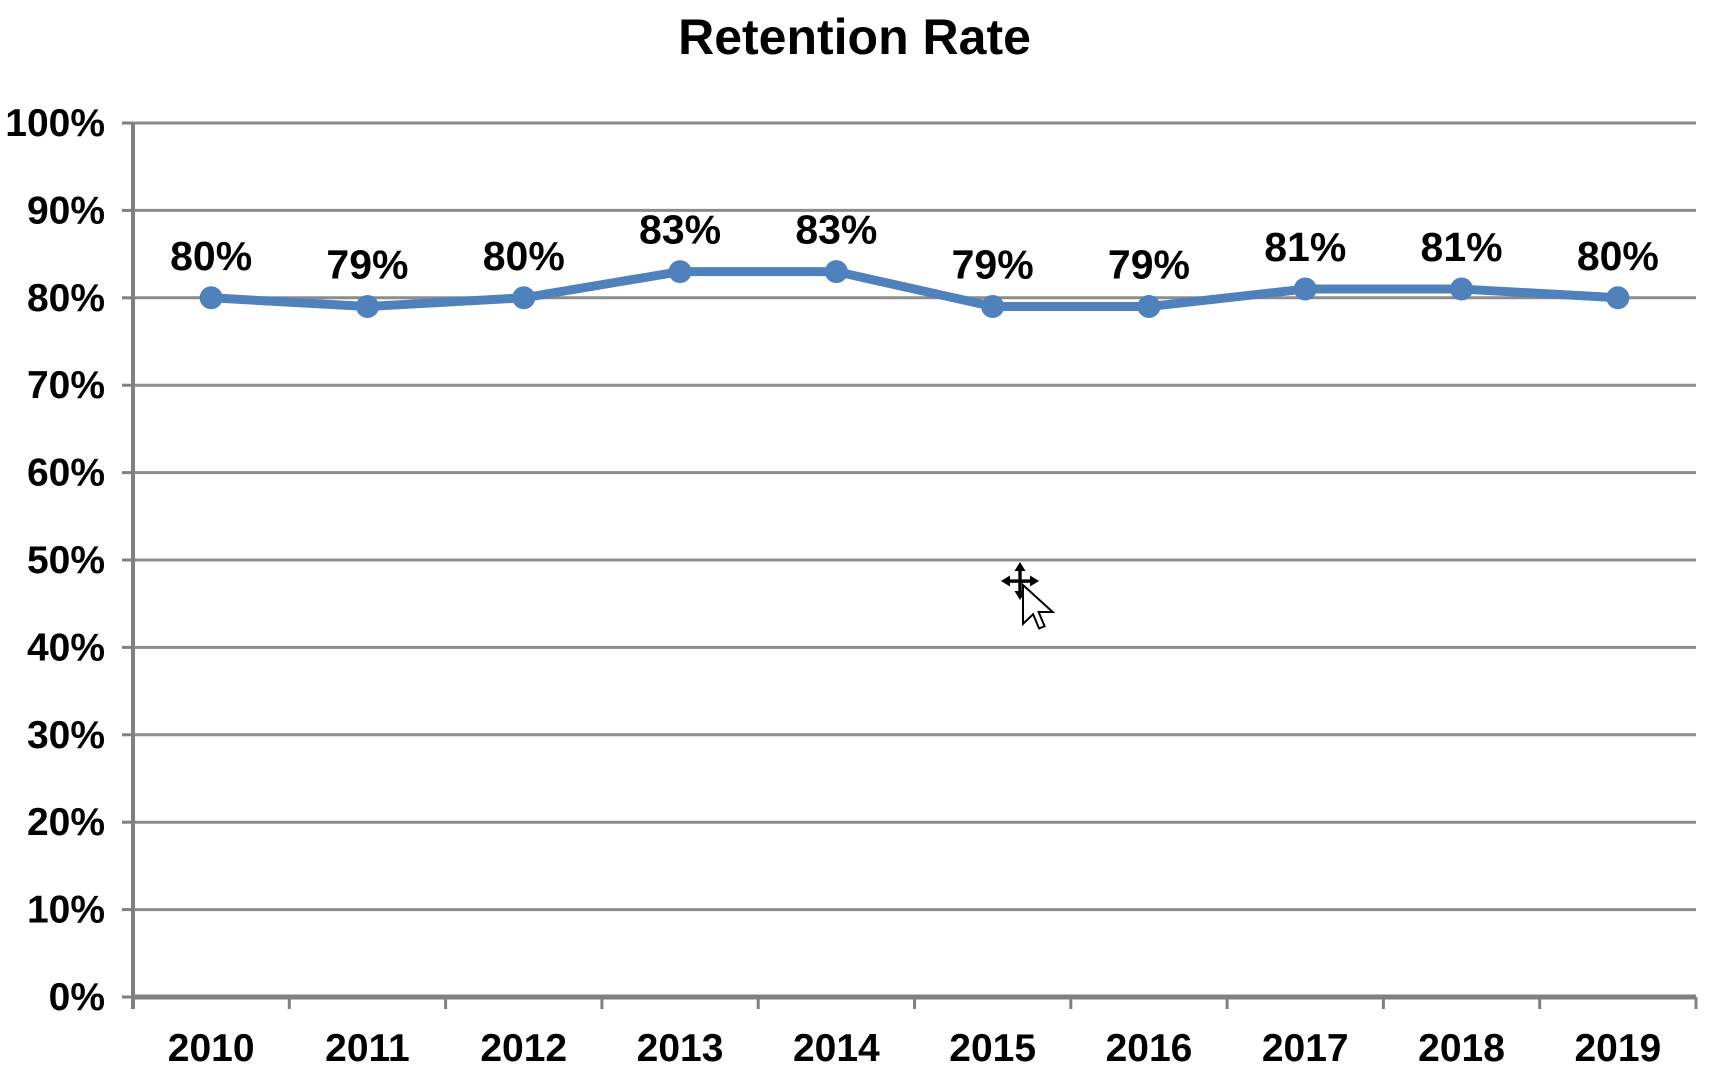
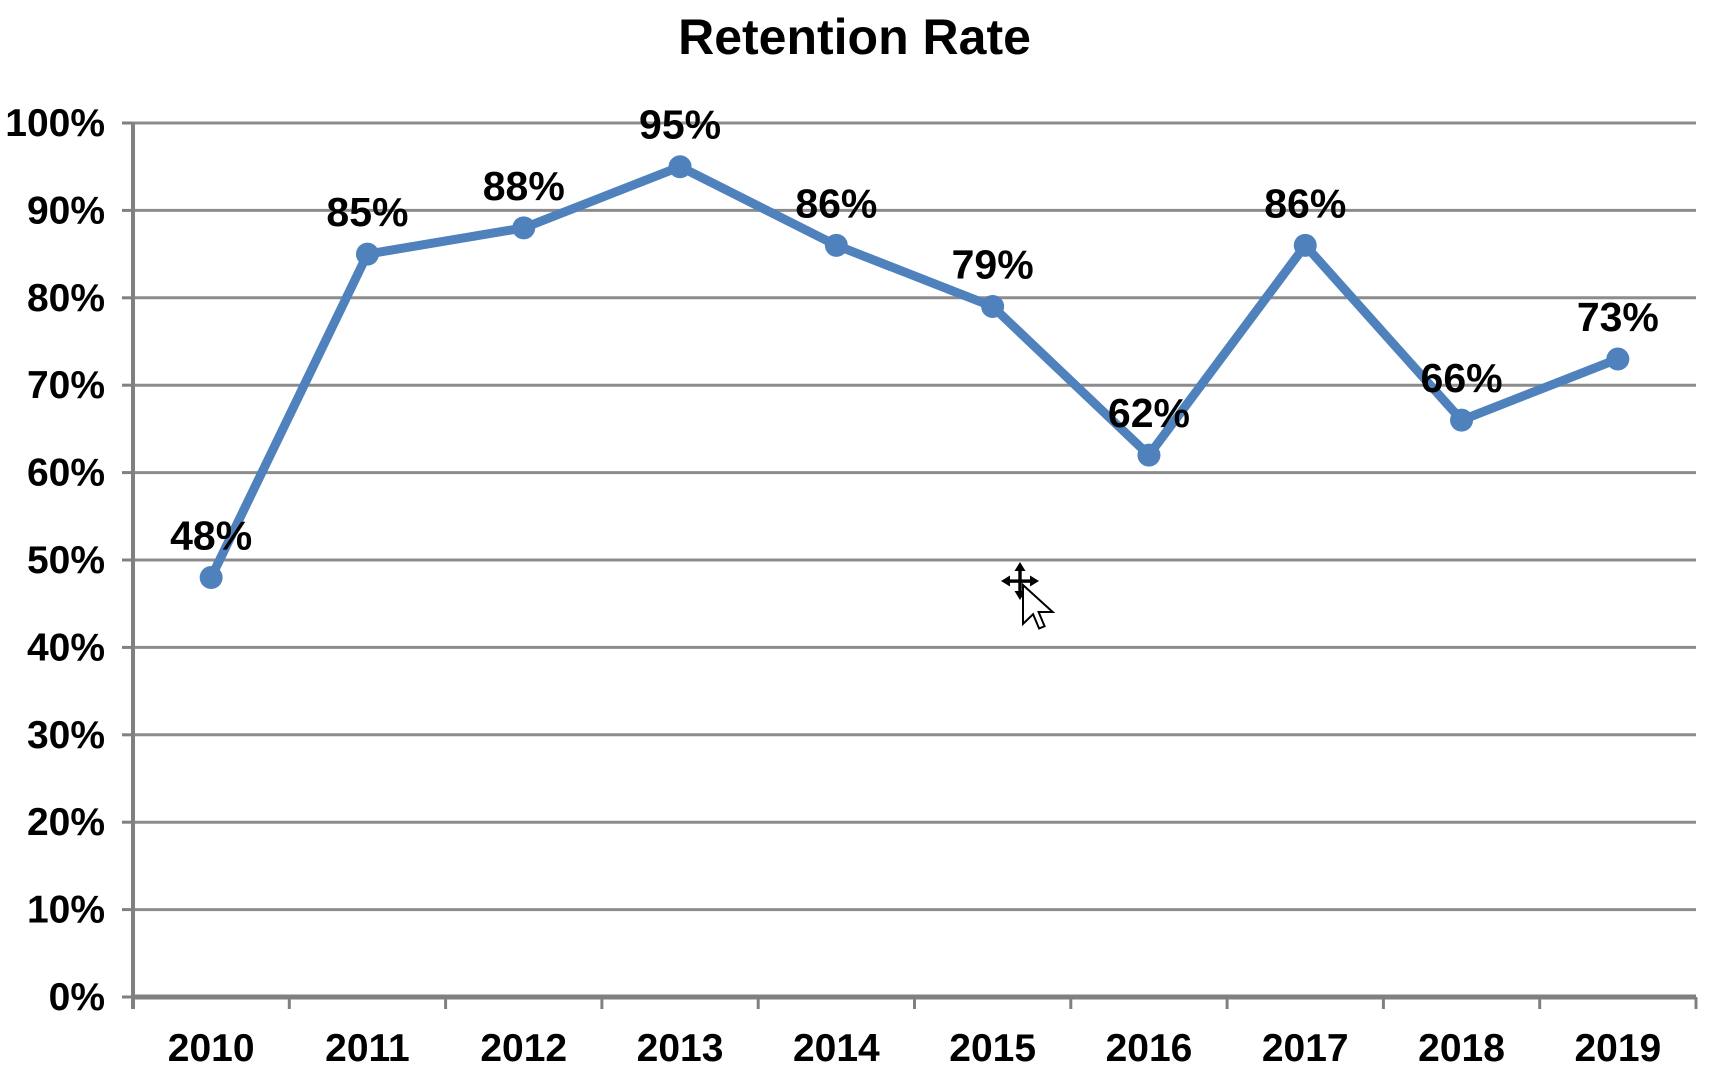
2010: 80% -> 48%
2011: 79% -> 85%
2012: 80% -> 88%
2013: 83% -> 95%
2014: 83% -> 86%
2016: 79% -> 62%
2017: 81% -> 86%
2018: 81% -> 66%
2019: 80% -> 73%
